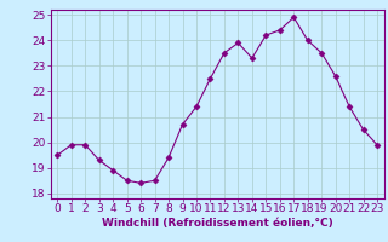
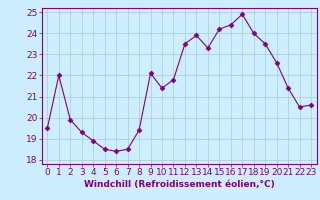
1: 19.9 -> 22.0
9: 20.7 -> 22.1
11: 22.5 -> 21.8
23: 19.9 -> 20.6
